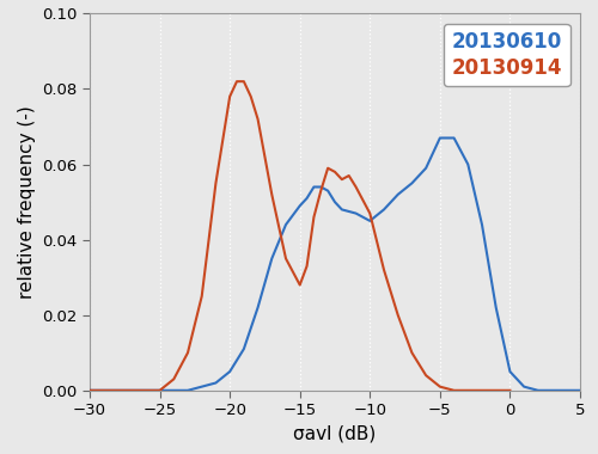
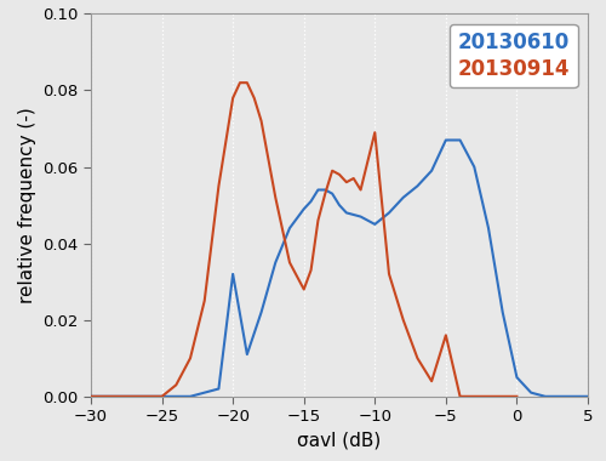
20130610/−20: 0.005 -> 0.032
20130914/−10: 0.047 -> 0.069
20130914/−5: 0.001 -> 0.016
